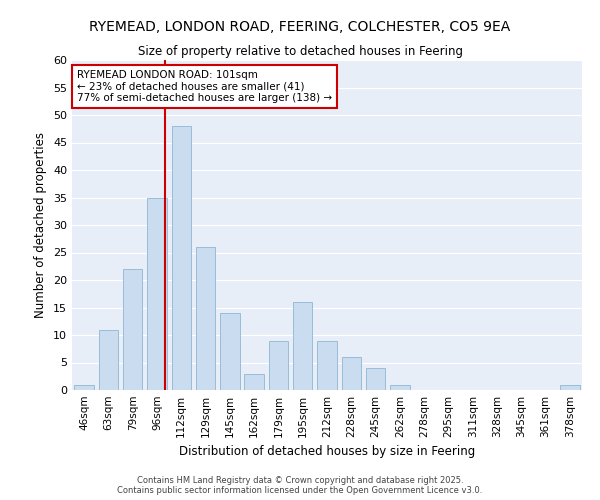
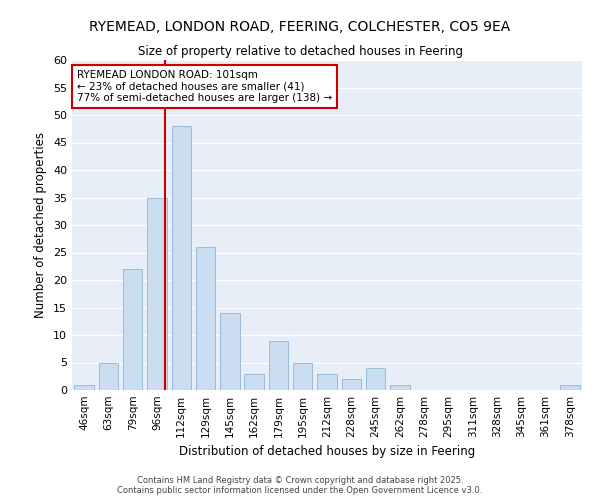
63sqm: 11 -> 5
195sqm: 16 -> 5
212sqm: 9 -> 3
228sqm: 6 -> 2
